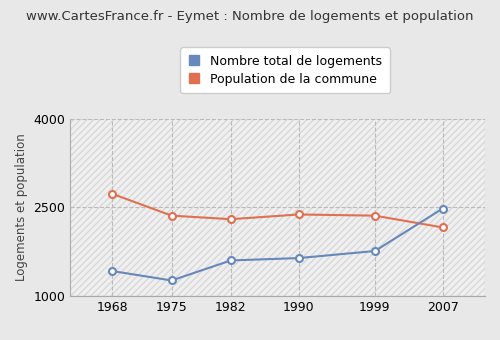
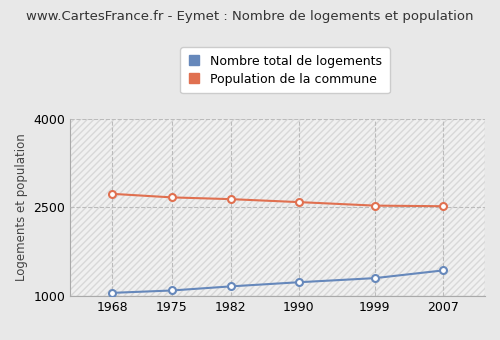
Nombre total de logements/1968: 1420 -> 1050
Nombre total de logements/1975: 1260 -> 1090
Population de la commune/1975: 2360 -> 2670
Nombre total de logements/1982: 1600 -> 1160
Population de la commune/1982: 2300 -> 2640
Nombre total de logements/1990: 1640 -> 1230
Population de la commune/1990: 2380 -> 2590
Nombre total de logements/1999: 1760 -> 1300
Population de la commune/1999: 2360 -> 2530
Nombre total de logements/2007: 2480 -> 1430
Population de la commune/2007: 2160 -> 2520
